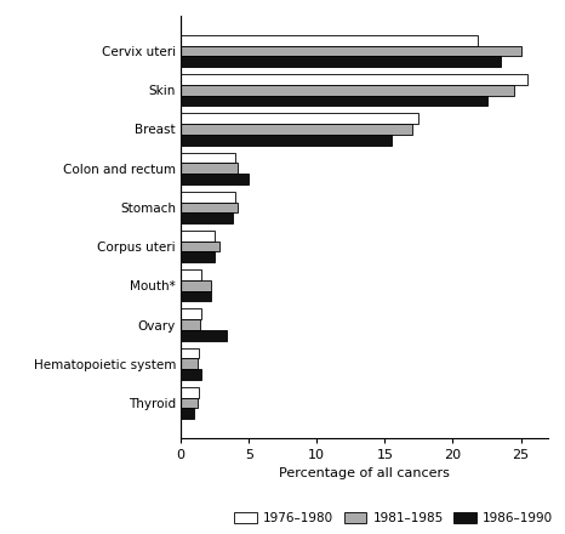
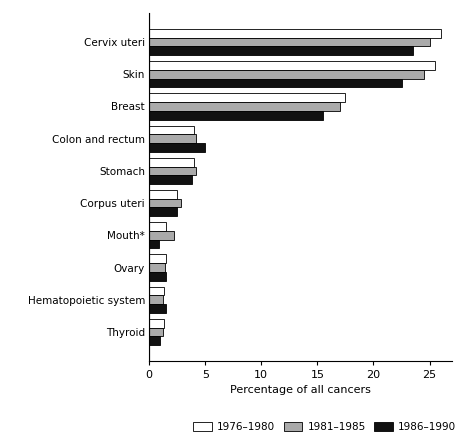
1976–1980/Cervix uteri: 21.8 -> 26.0
1986–1990/Mouth*: 2.2 -> 0.9
1986–1990/Ovary: 3.4 -> 1.5
